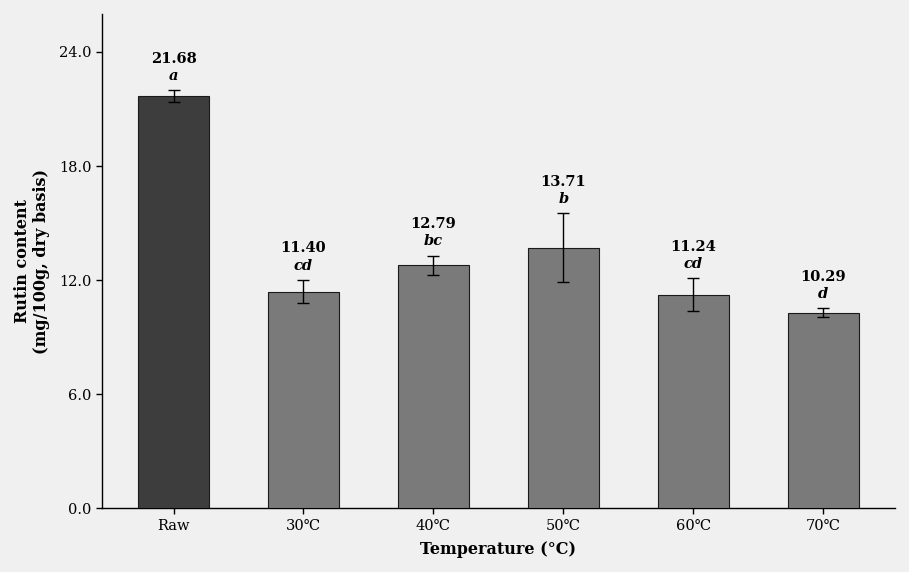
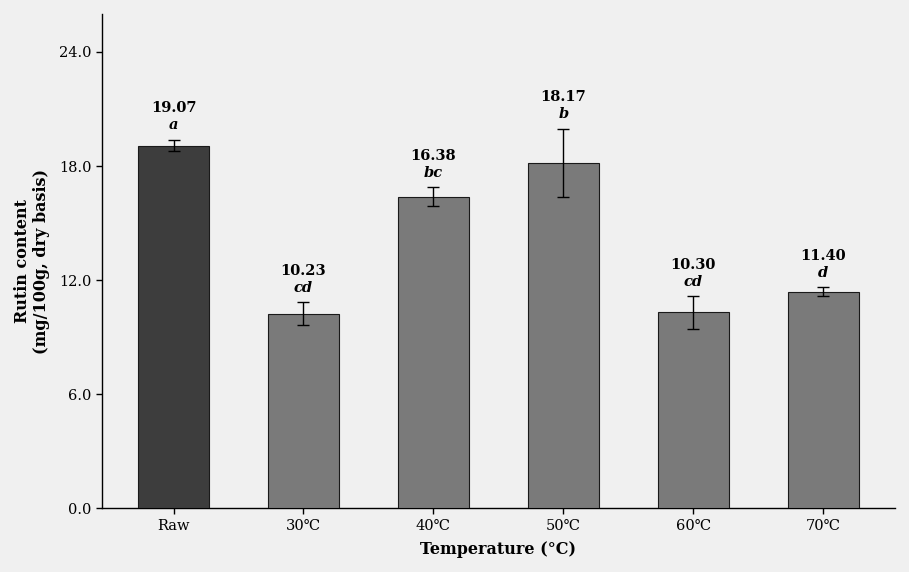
Raw: 21.68 -> 19.07
30℃: 11.40 -> 10.23
40℃: 12.79 -> 16.38
50℃: 13.71 -> 18.17
60℃: 11.24 -> 10.30
70℃: 10.29 -> 11.40
